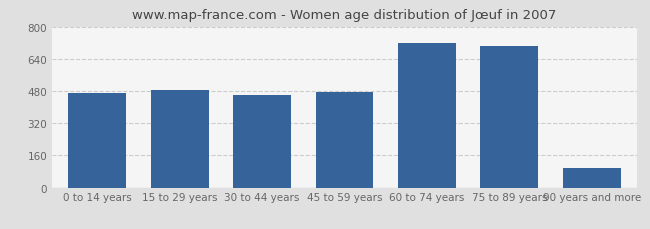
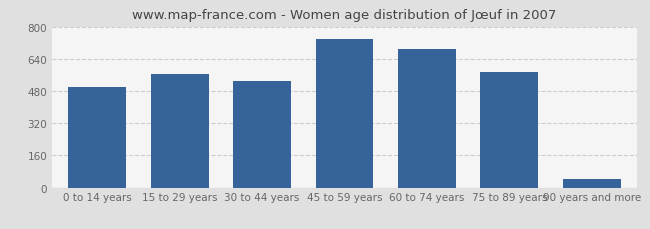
0 to 14 years: 470 -> 500
15 to 29 years: 485 -> 565
30 to 44 years: 460 -> 530
45 to 59 years: 475 -> 740
60 to 74 years: 720 -> 690
75 to 89 years: 705 -> 575
90 years and more: 95 -> 45
